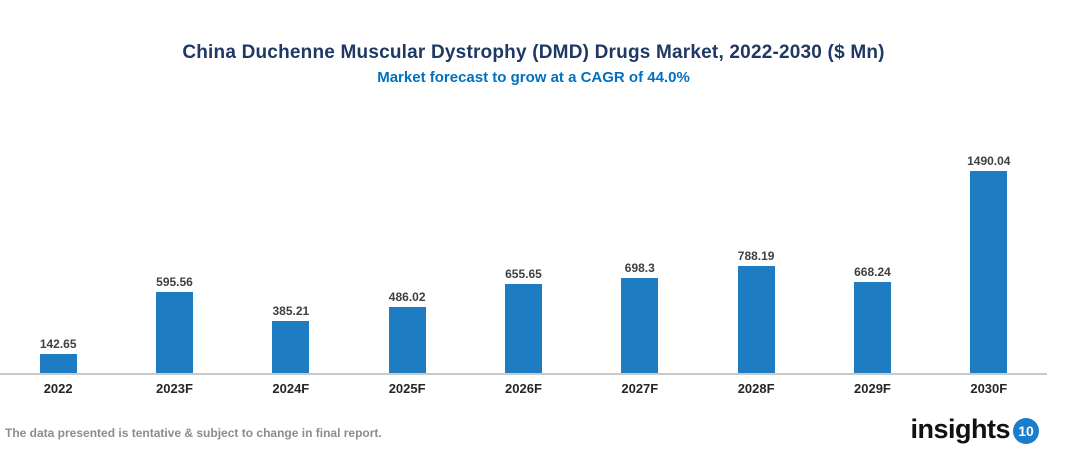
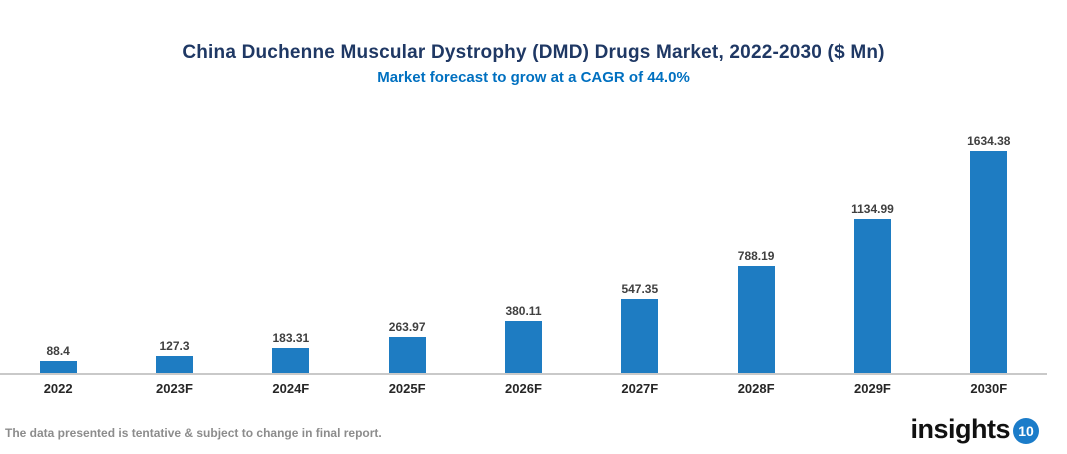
2022: 142.65 -> 88.4
2023F: 595.56 -> 127.3
2024F: 385.21 -> 183.31
2025F: 486.02 -> 263.97
2026F: 655.65 -> 380.11
2027F: 698.3 -> 547.35
2029F: 668.24 -> 1134.99
2030F: 1490.04 -> 1634.38
